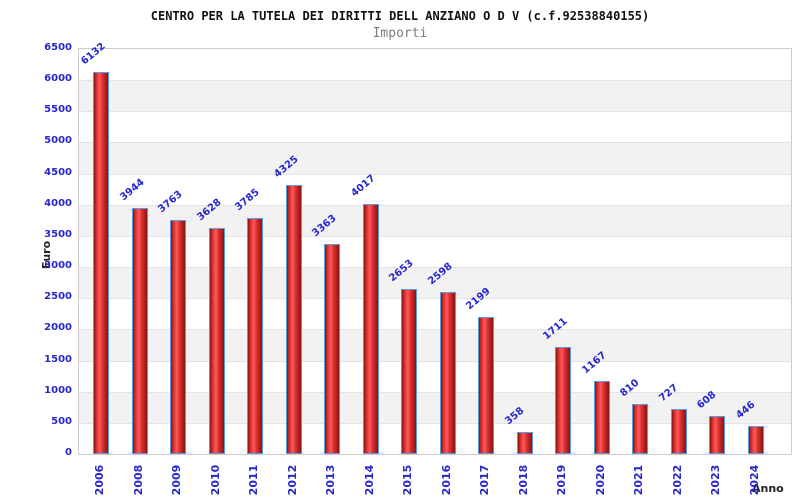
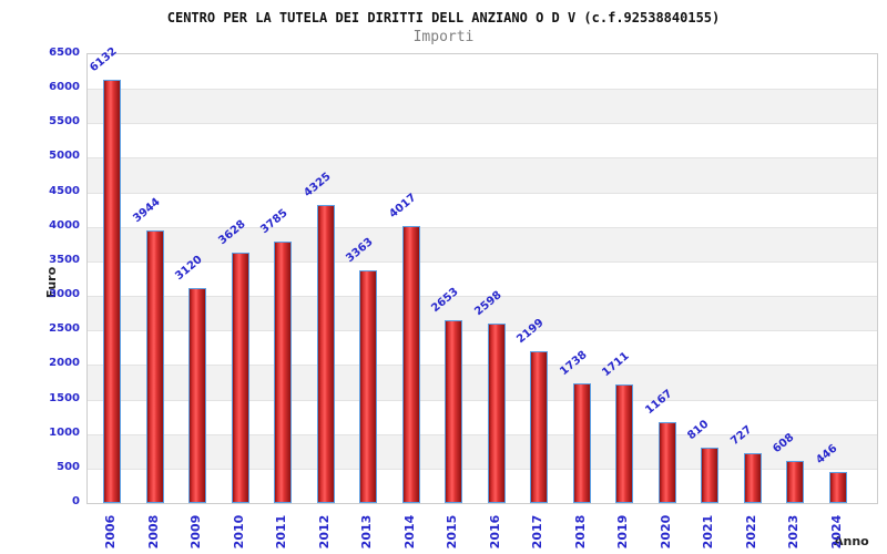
2009: 3763 -> 3120
2018: 358 -> 1738
